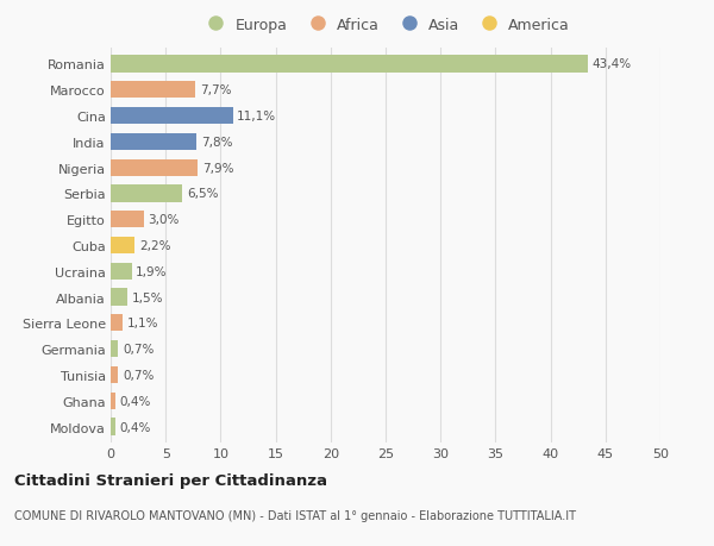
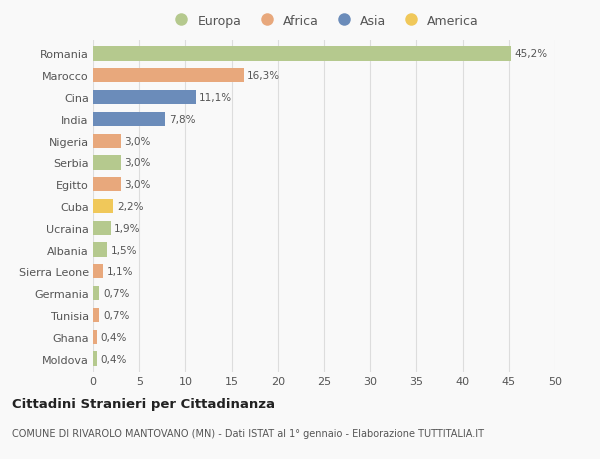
Romania: 43,4% -> 45,2%
Marocco: 7,7% -> 16,3%
Nigeria: 7,9% -> 3,0%
Serbia: 6,5% -> 3,0%
